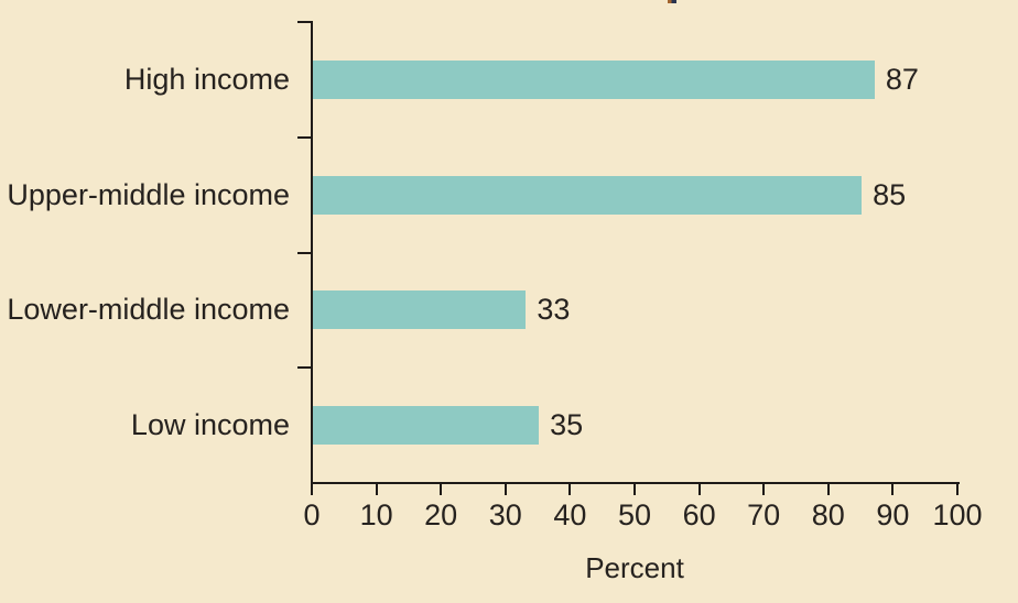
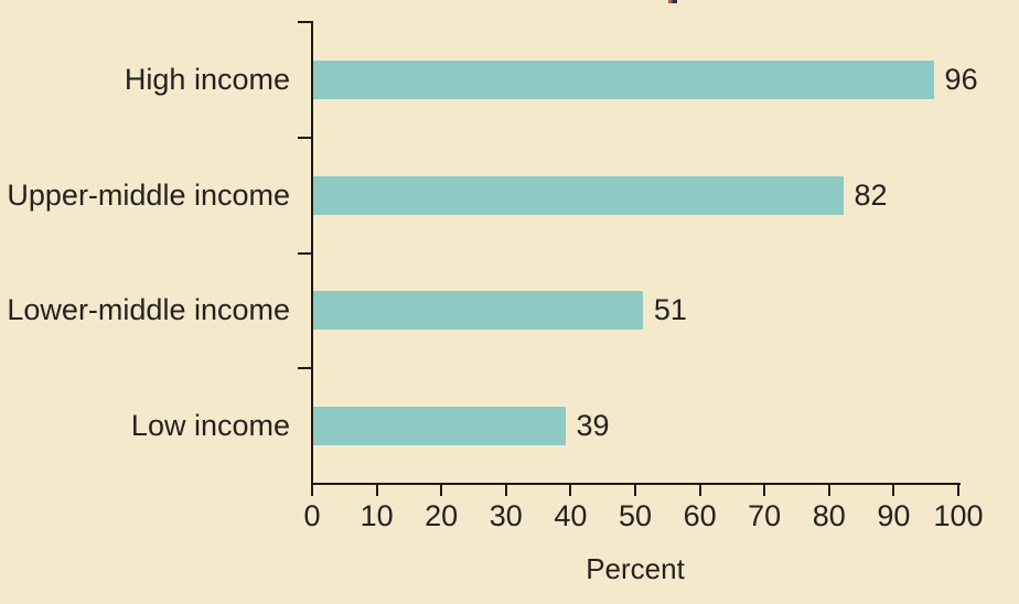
High income: 87 -> 96
Upper-middle income: 85 -> 82
Lower-middle income: 33 -> 51
Low income: 35 -> 39
